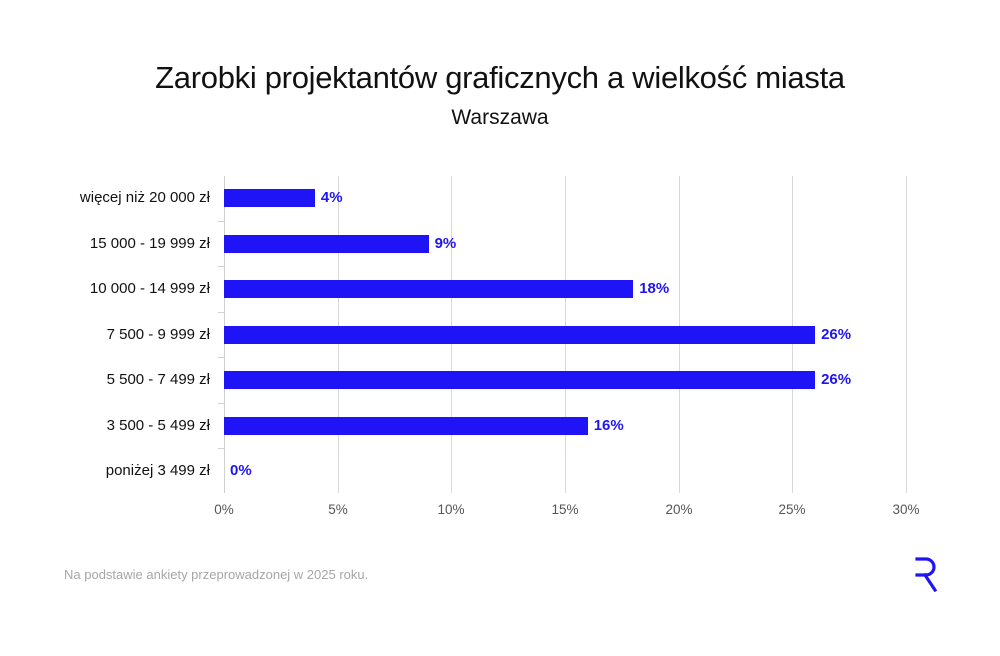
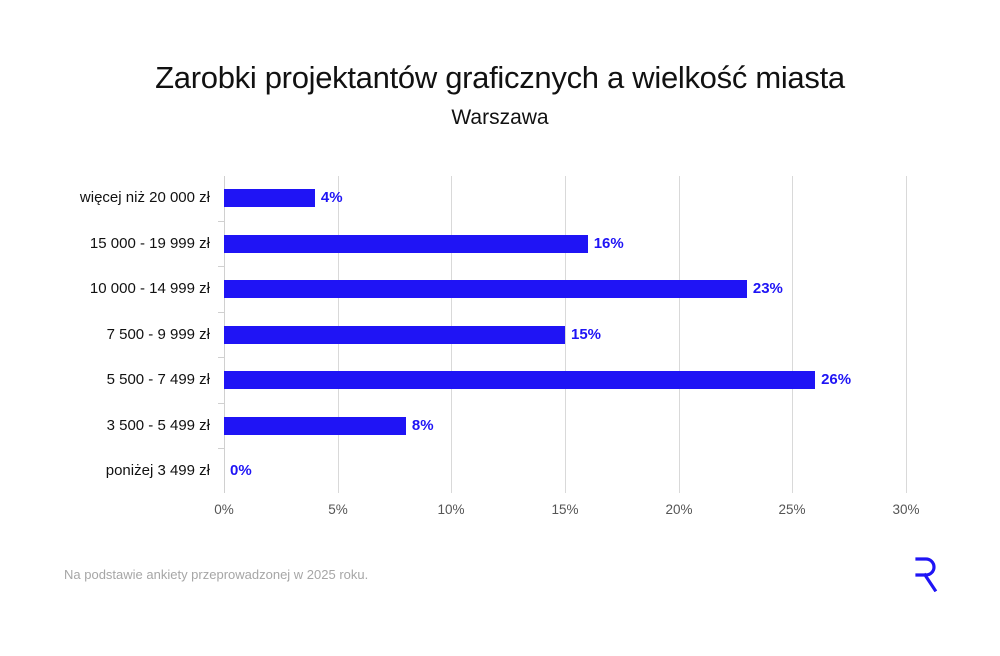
15 000 - 19 999 zł: 9% -> 16%
10 000 - 14 999 zł: 18% -> 23%
7 500 - 9 999 zł: 26% -> 15%
3 500 - 5 499 zł: 16% -> 8%
